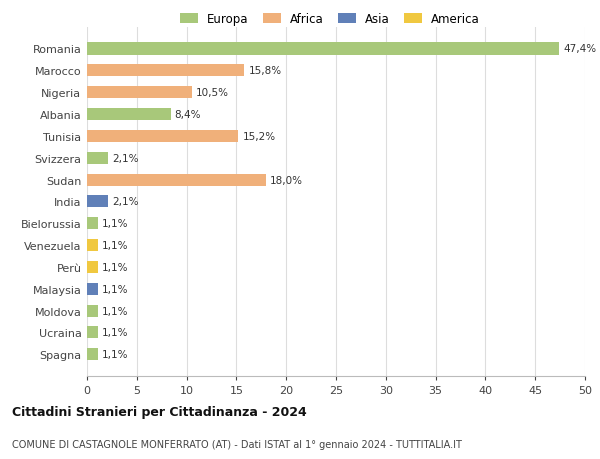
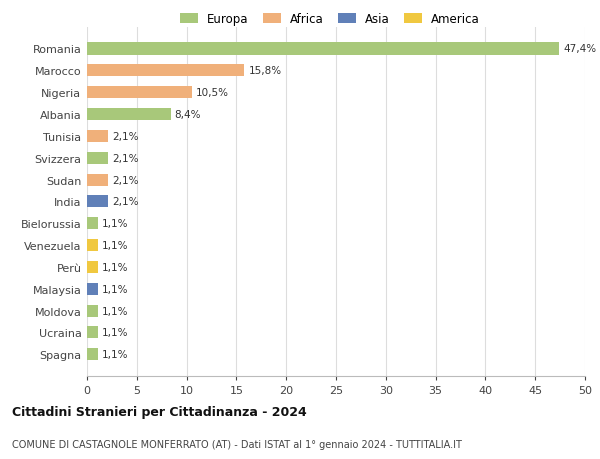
Tunisia: 15,2% -> 2,1%
Sudan: 18,0% -> 2,1%
